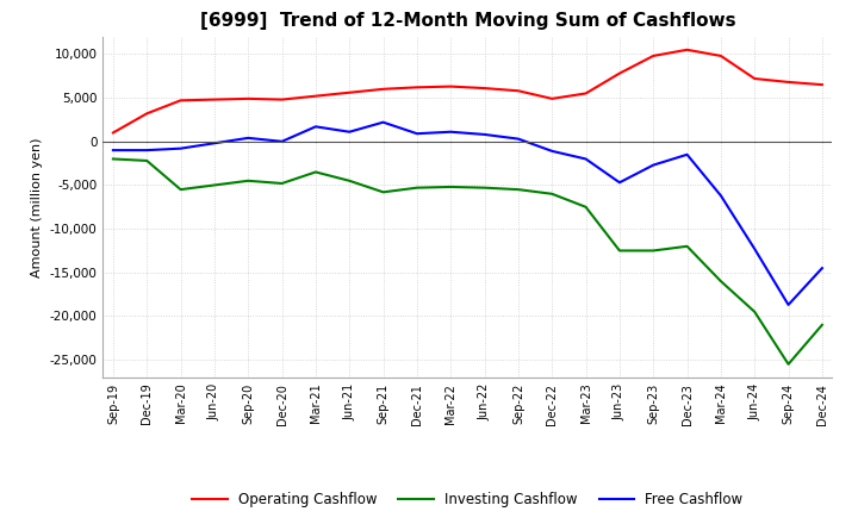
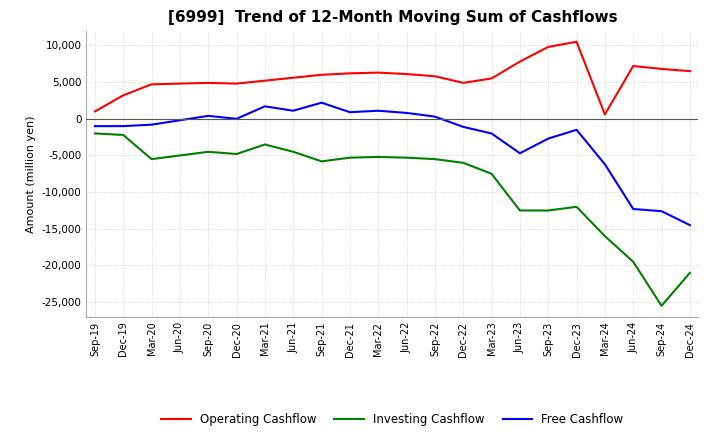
Operating Cashflow/Mar-24: 9,800 -> 600
Free Cashflow/Sep-24: -18,700 -> -12,600
